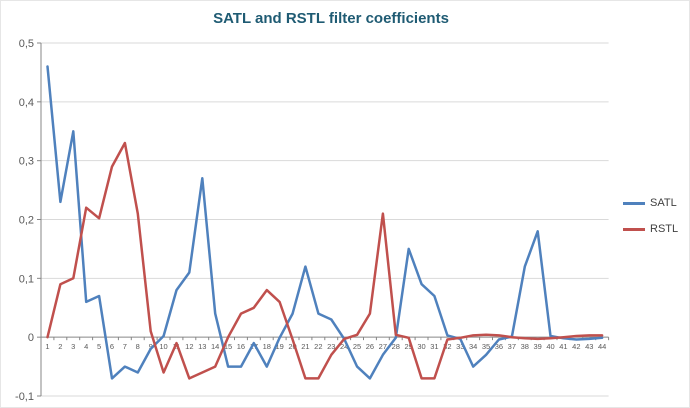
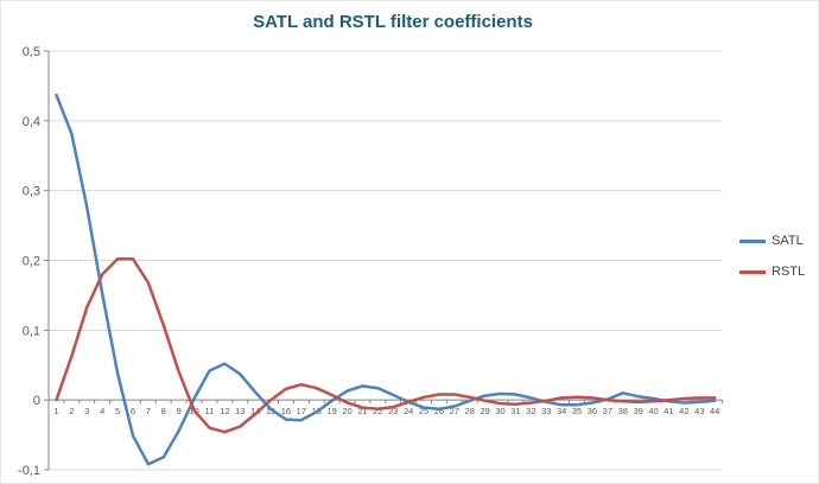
SATL/1: 0,46 -> 0,44
SATL/2: 0,23 -> 0,38
RSTL/2: 0,09 -> 0,06
SATL/3: 0,35 -> 0,28
RSTL/3: 0,10 -> 0,13
SATL/4: 0,06 -> 0,15
RSTL/4: 0,22 -> 0,18
SATL/5: 0,07 -> 0,04
SATL/6: -0,07 -> -0,05
RSTL/6: 0,29 -> 0,20
SATL/7: -0,05 -> -0,09
RSTL/7: 0,33 -> 0,17
SATL/8: -0,06 -> -0,08
RSTL/8: 0,21 -> 0,11
SATL/9: -0,02 -> -0,04
RSTL/9: 0,01 -> 0,04
RSTL/10: -0,06 -> -0,01
SATL/11: 0,08 -> 0,04
RSTL/11: -0,01 -> -0,04
SATL/12: 0,11 -> 0,05
RSTL/12: -0,07 -> -0,05
SATL/13: 0,27 -> 0,04
RSTL/13: -0,06 -> -0,04
SATL/14: 0,04 -> 0,01
RSTL/14: -0,05 -> -0,02
SATL/15: -0,05 -> -0,01
SATL/16: -0,05 -> -0,03
RSTL/16: 0,04 -> 0,02
SATL/17: -0,01 -> -0,03
RSTL/17: 0,05 -> 0,02
SATL/18: -0,05 -> -0,02
RSTL/18: 0,08 -> 0,02
RSTL/19: 0,06 -> 0,01
SATL/20: 0,04 -> 0,01
SATL/21: 0,12 -> 0,02
RSTL/21: -0,07 -> -0,01
SATL/22: 0,04 -> 0,02
RSTL/22: -0,07 -> -0,01
SATL/23: 0,03 -> 0,01
RSTL/23: -0,03 -> -0,01
SATL/25: -0,05 -> -0,01
SATL/26: -0,07 -> -0,01
RSTL/26: 0,04 -> 0,01
SATL/27: -0,03 -> -0,01
RSTL/27: 0,21 -> 0,01
SATL/29: 0,15 -> 0,01
SATL/30: 0,09 -> 0,01
RSTL/30: -0,07 -> -0,01
SATL/31: 0,07 -> 0,01
RSTL/31: -0,07 -> -0,01
SATL/34: -0,05 -> -0,01
SATL/35: -0,03 -> -0,01
SATL/38: 0,12 -> 0,01
SATL/39: 0,18 -> 0,01
